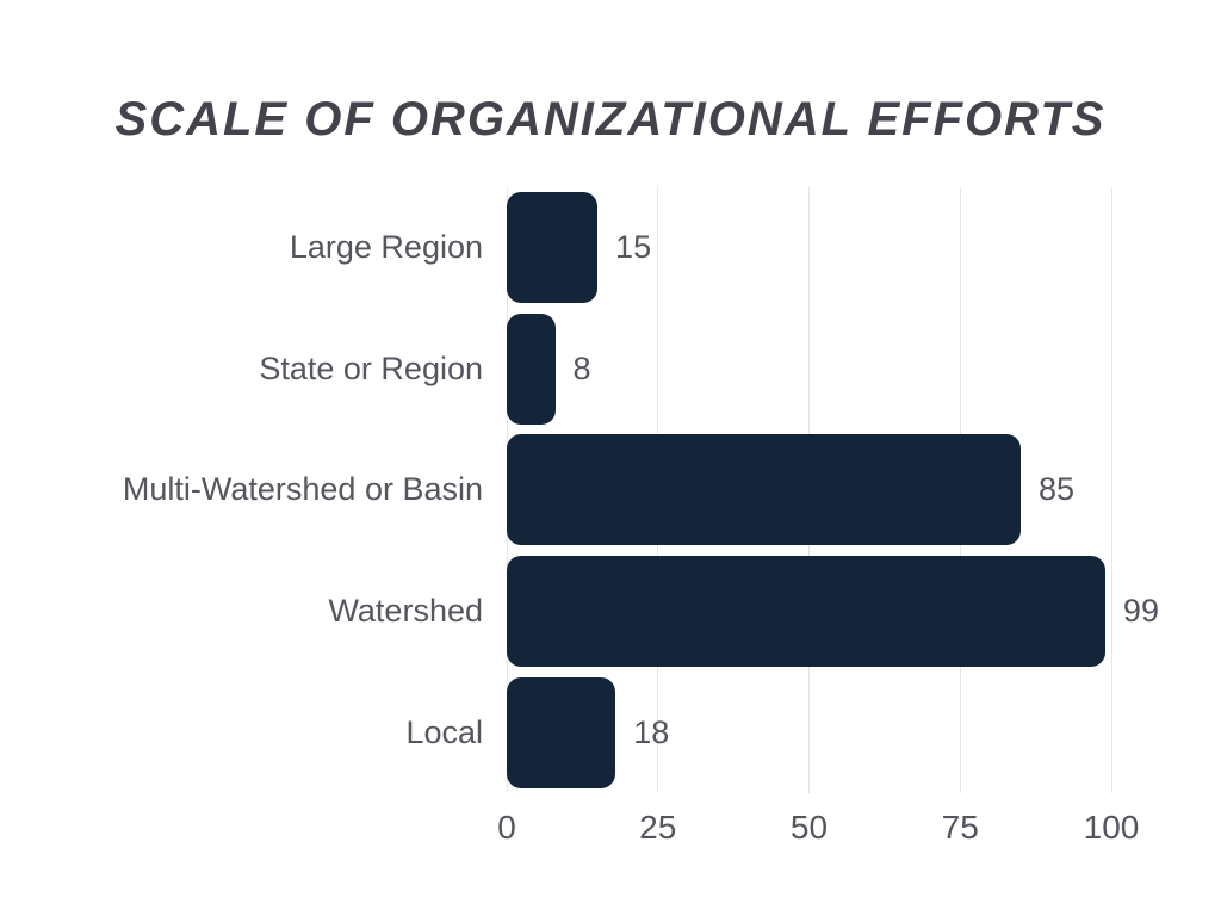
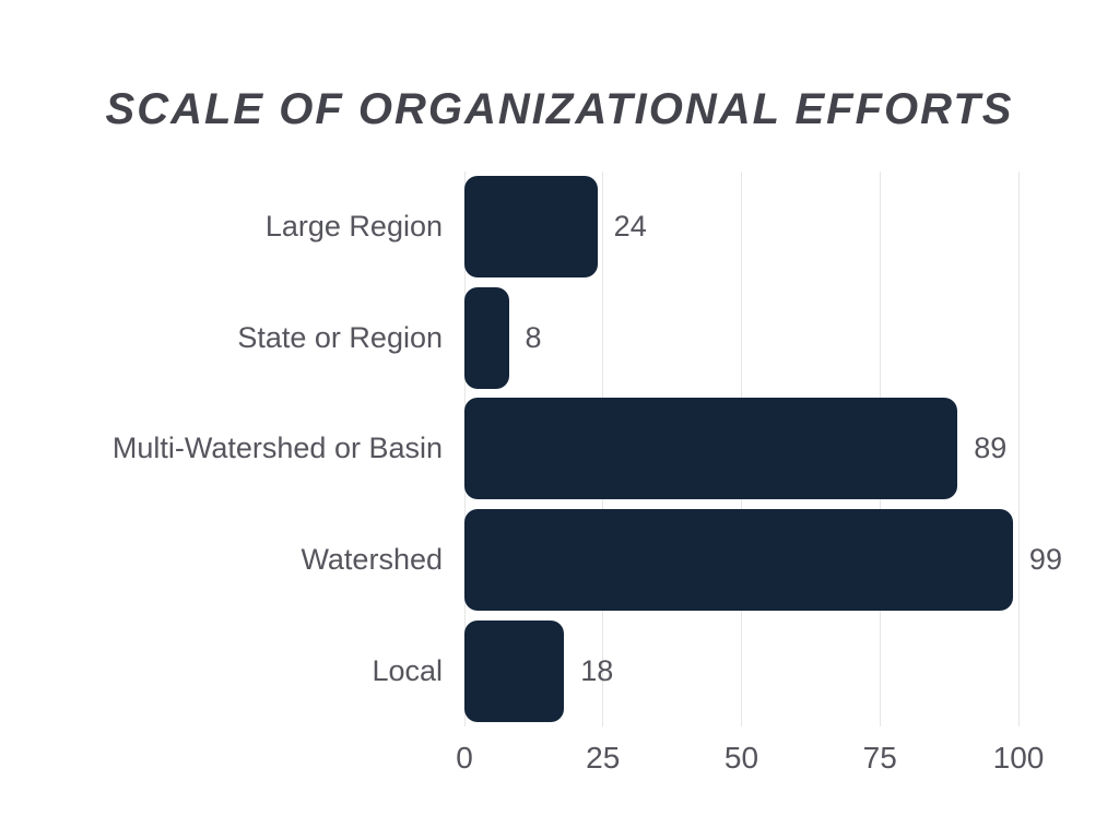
Large Region: 15 -> 24
Multi-Watershed or Basin: 85 -> 89
